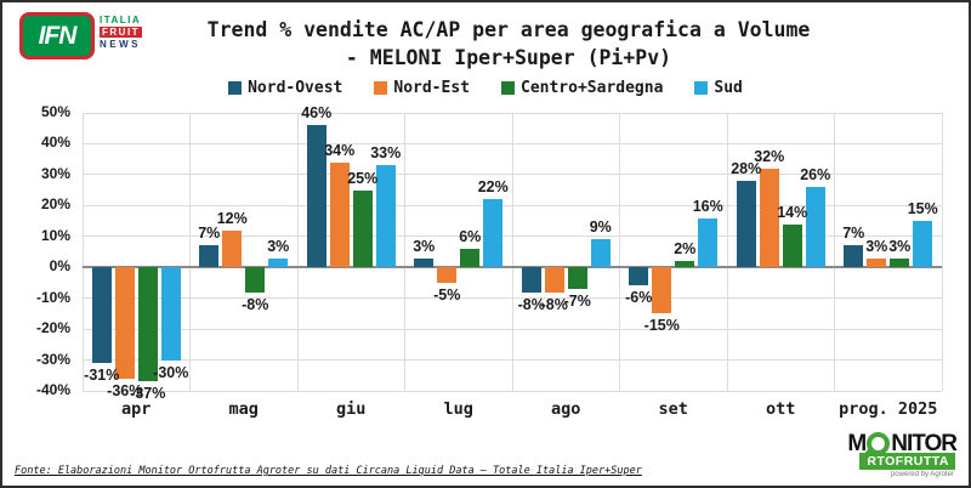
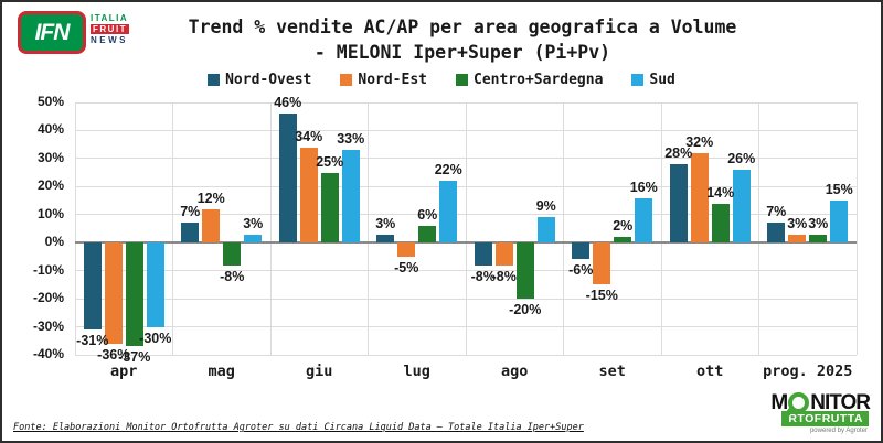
Centro+Sardegna/ago: -7% -> -20%
